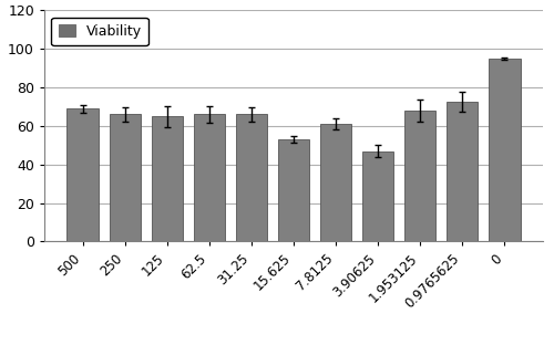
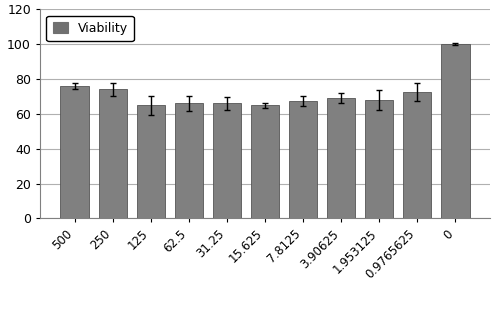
500: 69 -> 76
250: 66 -> 74
15.625: 53 -> 65
7.8125: 61 -> 68
3.90625: 47 -> 69
0: 95 -> 100
